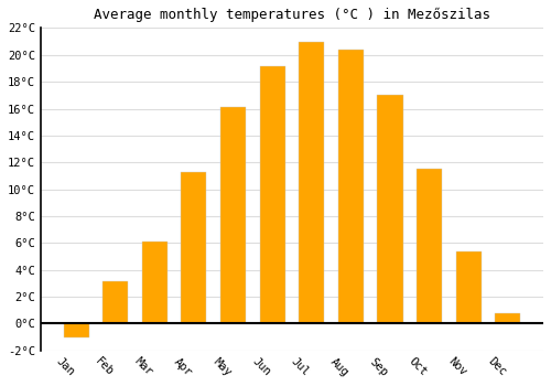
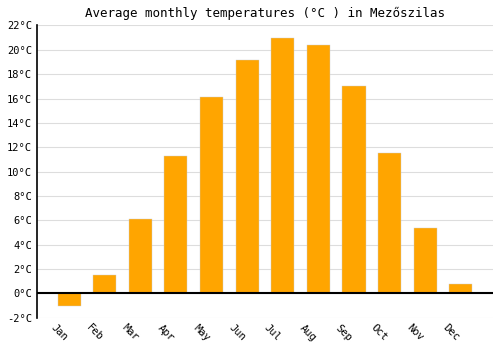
Feb: 3.2°C -> 1.5°C
